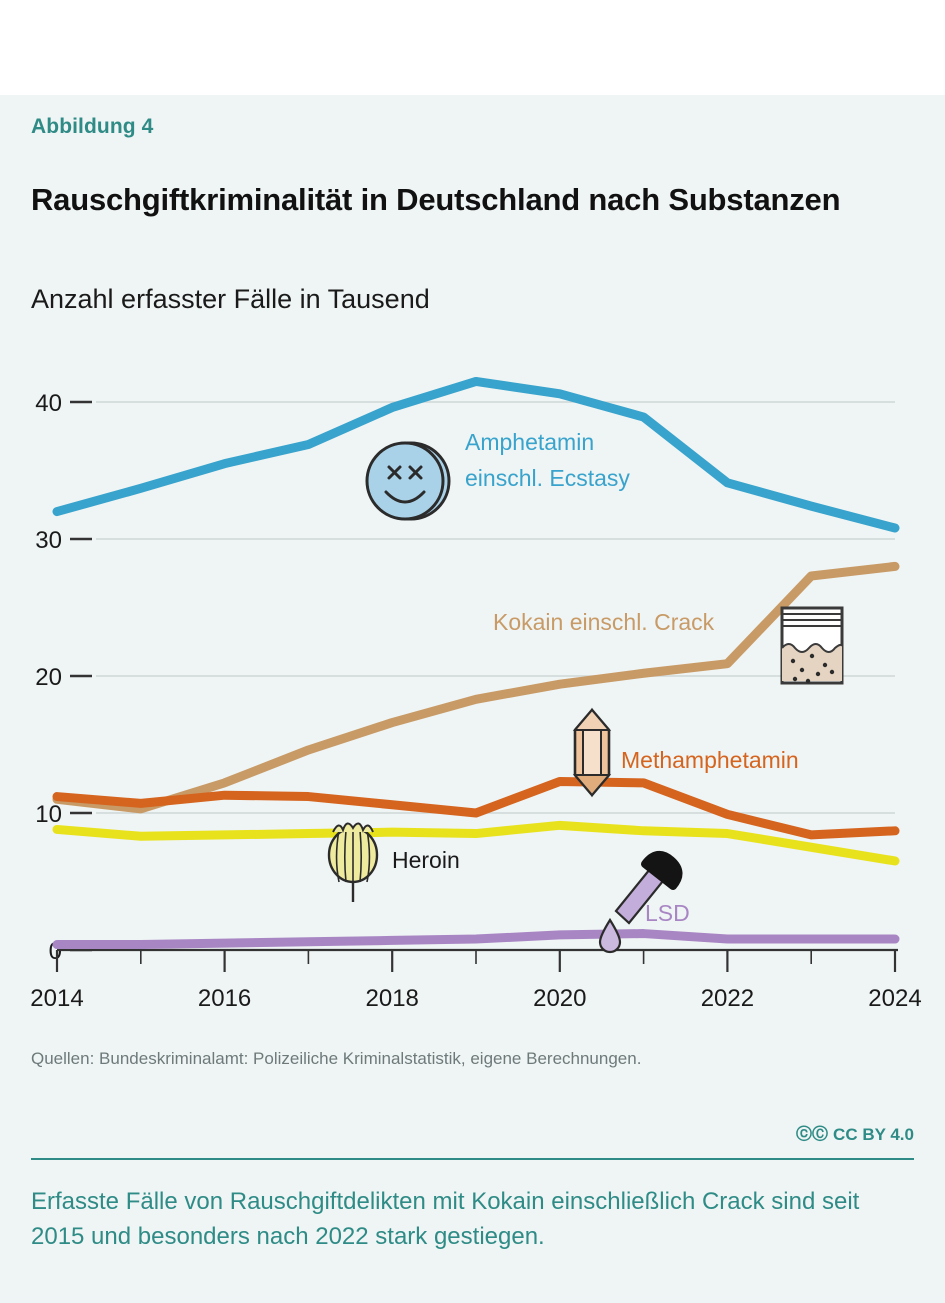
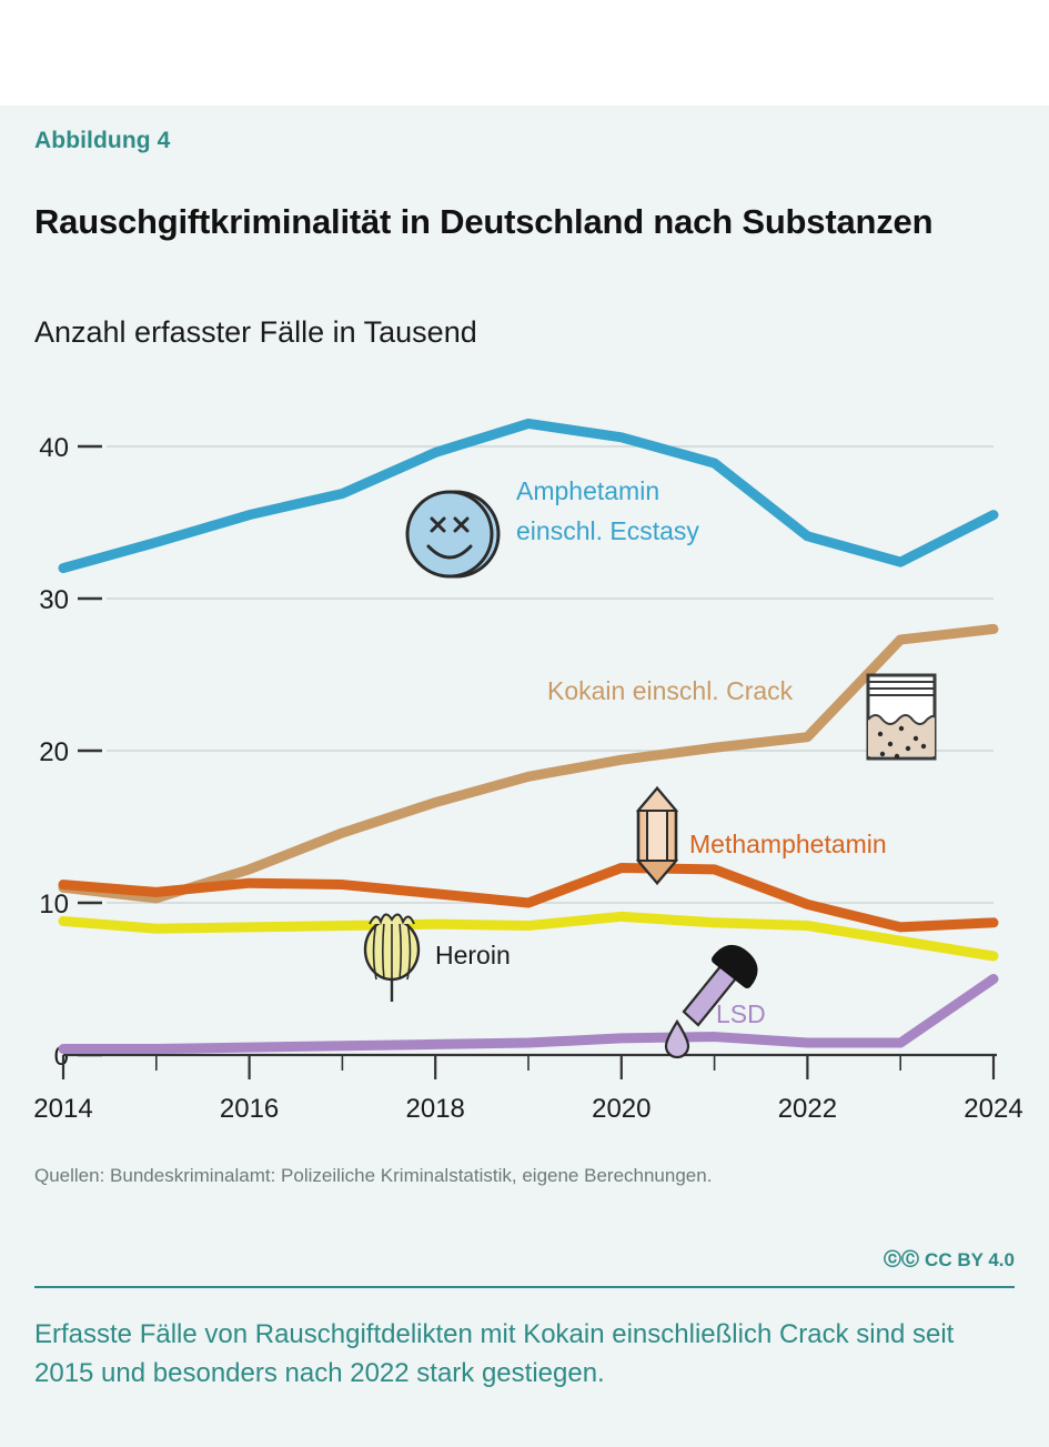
Amphetamin einschl. Ecstasy/2024: 30.8 -> 35.5
LSD/2024: 0.8 -> 5.0
